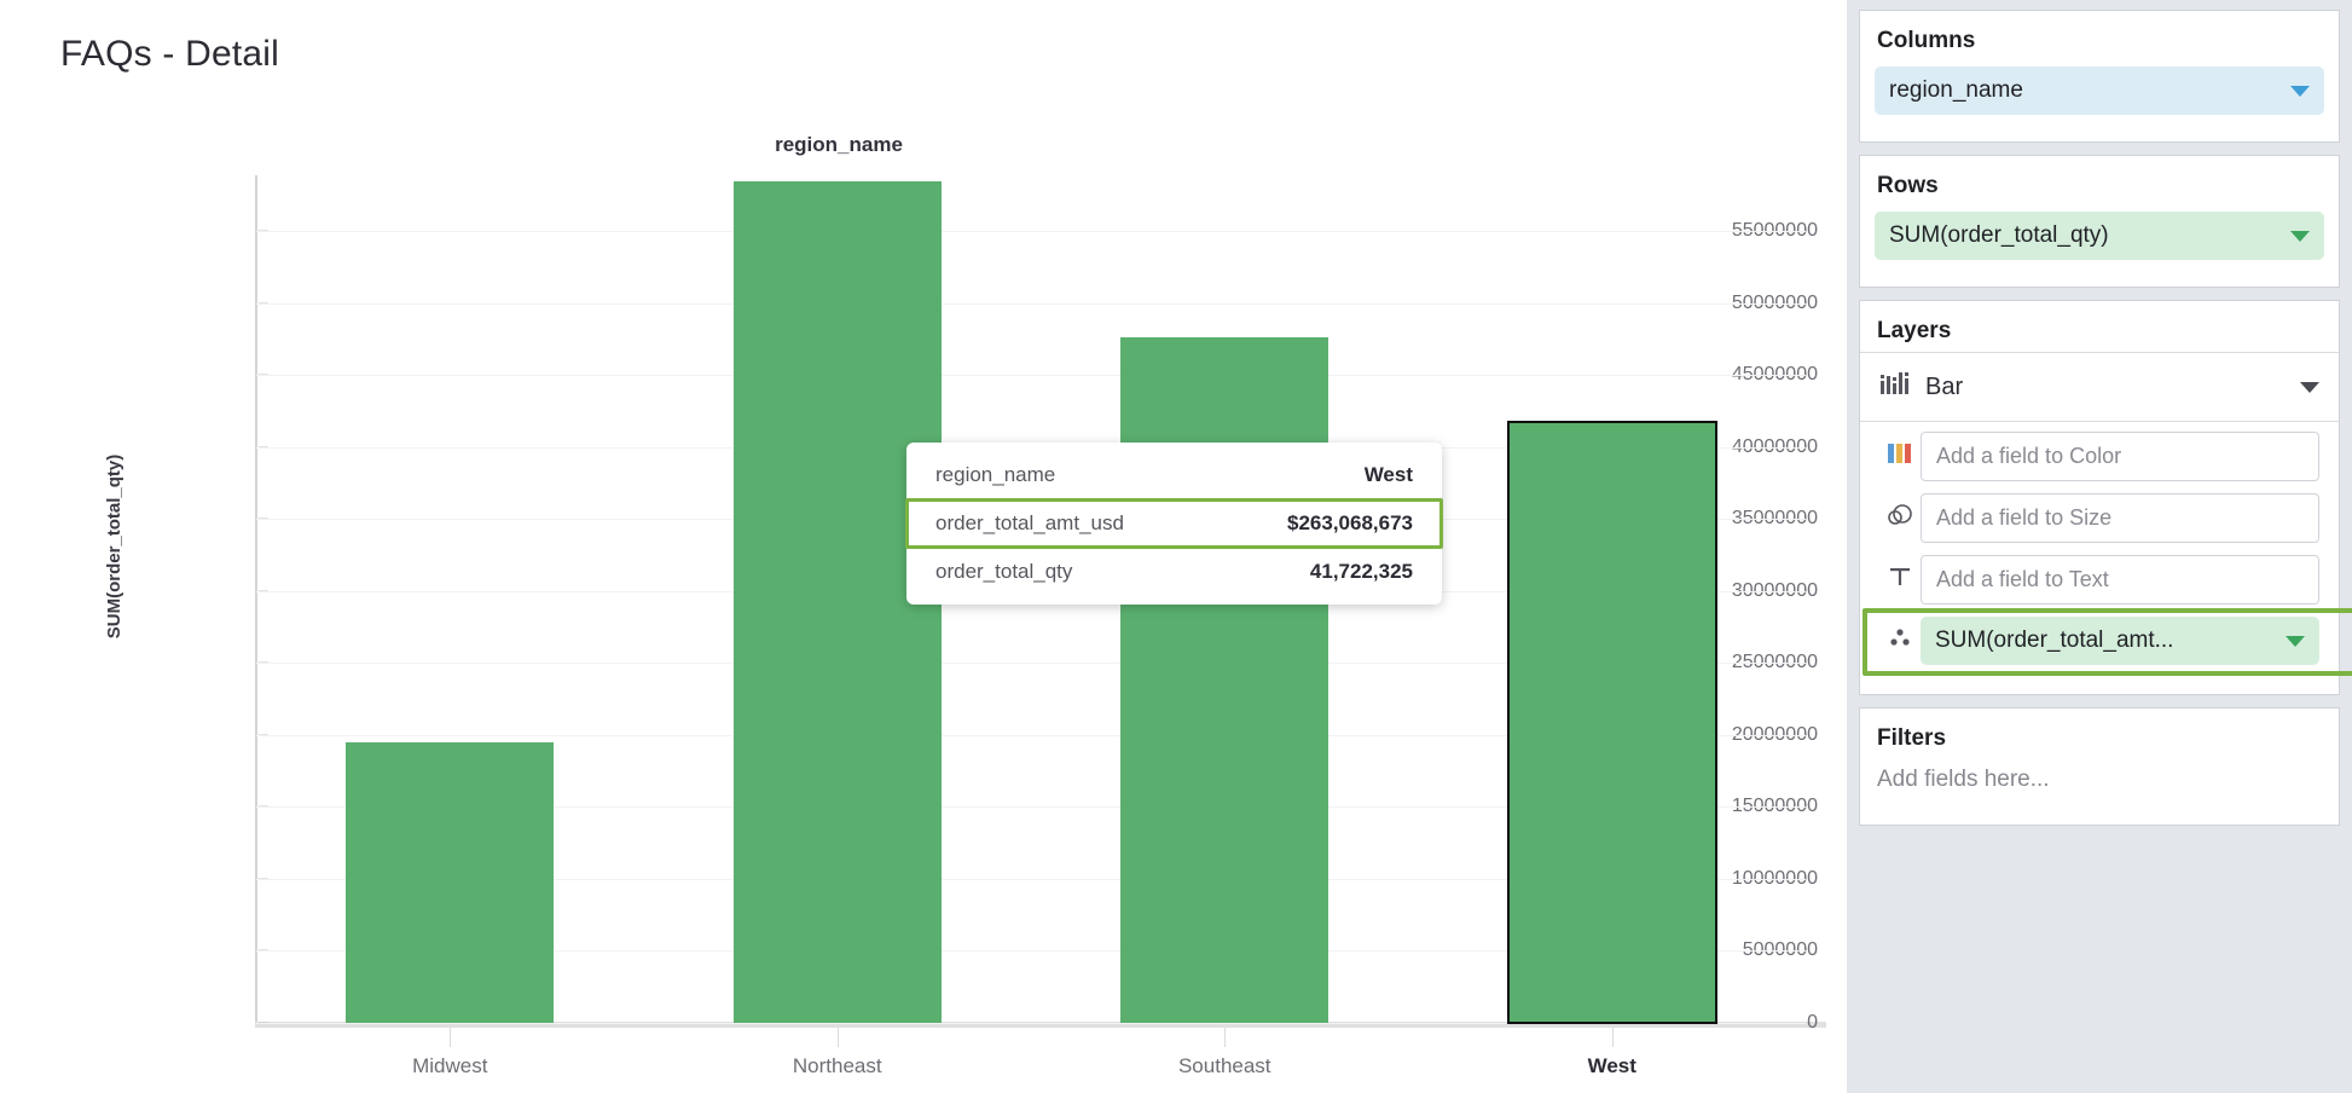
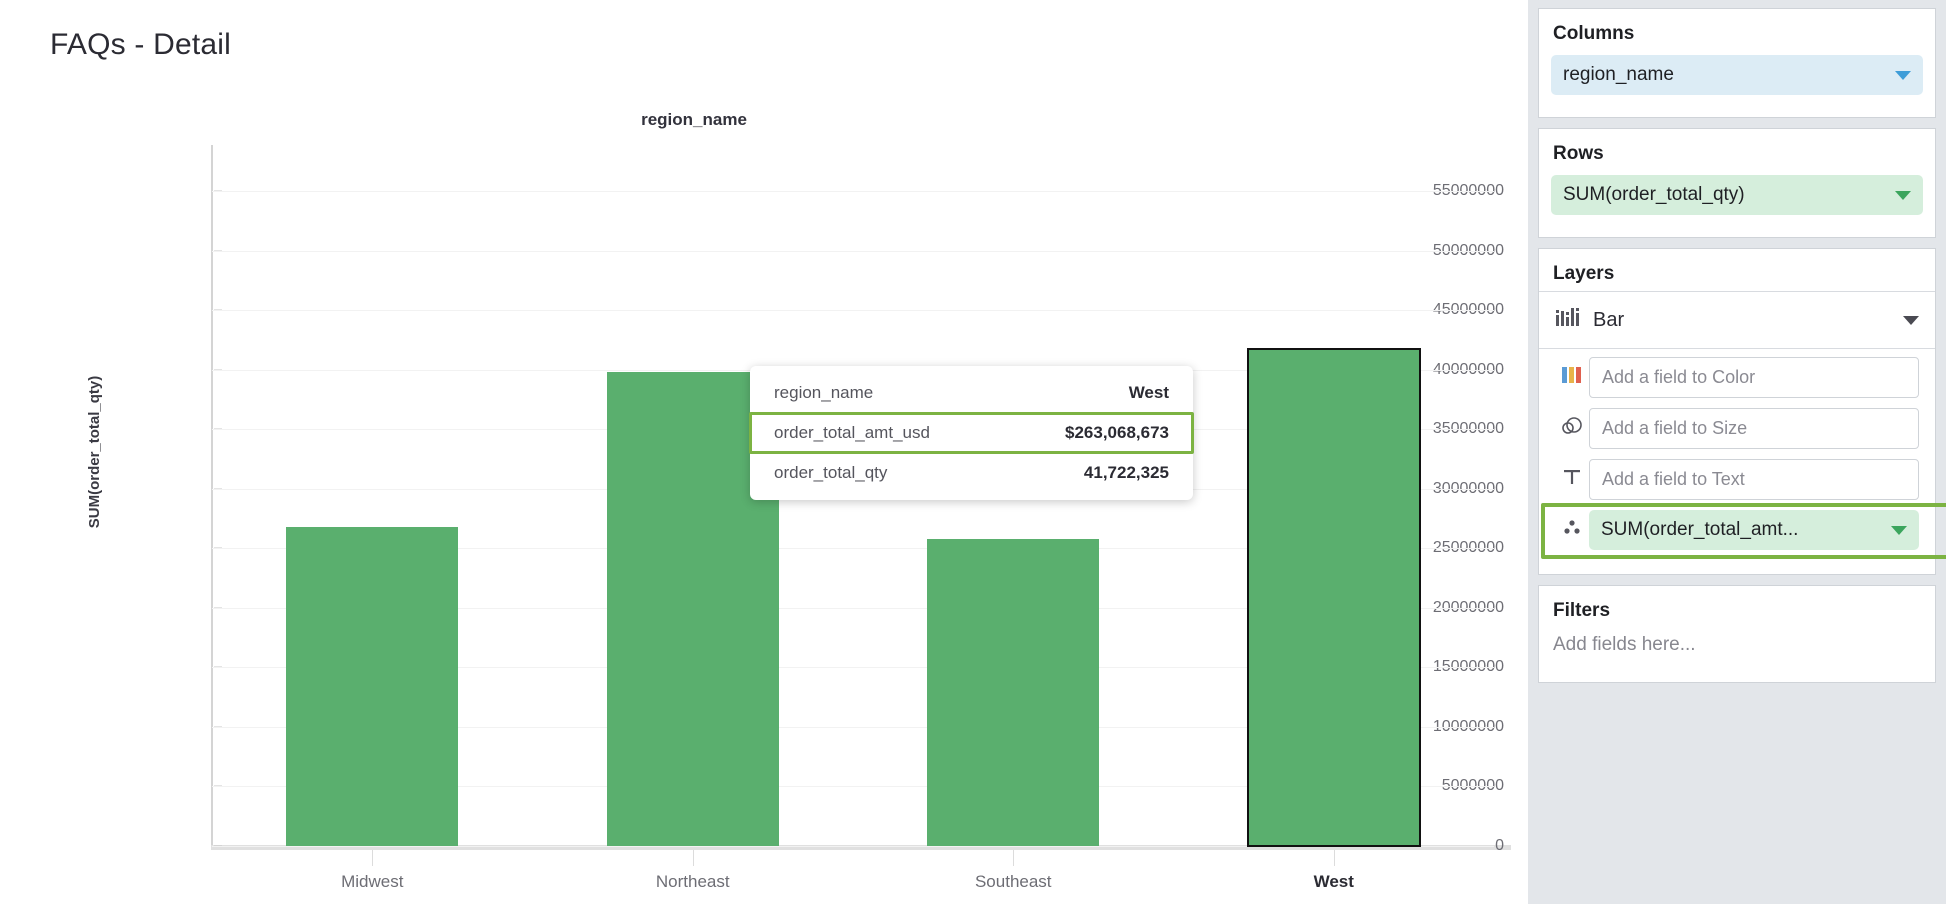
Midwest: 19500000 -> 26800000
Northeast: 58500000 -> 39800000
Southeast: 47600000 -> 25800000
